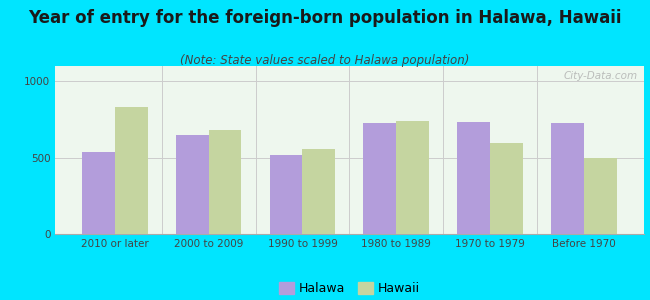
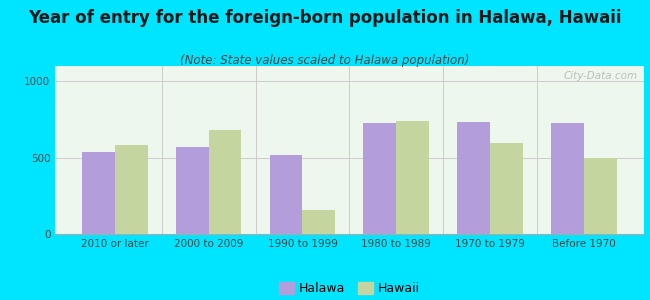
Hawaii/2010 or later: 830 -> 580
Halawa/2000 to 2009: 650 -> 570
Hawaii/1990 to 1999: 560 -> 160
